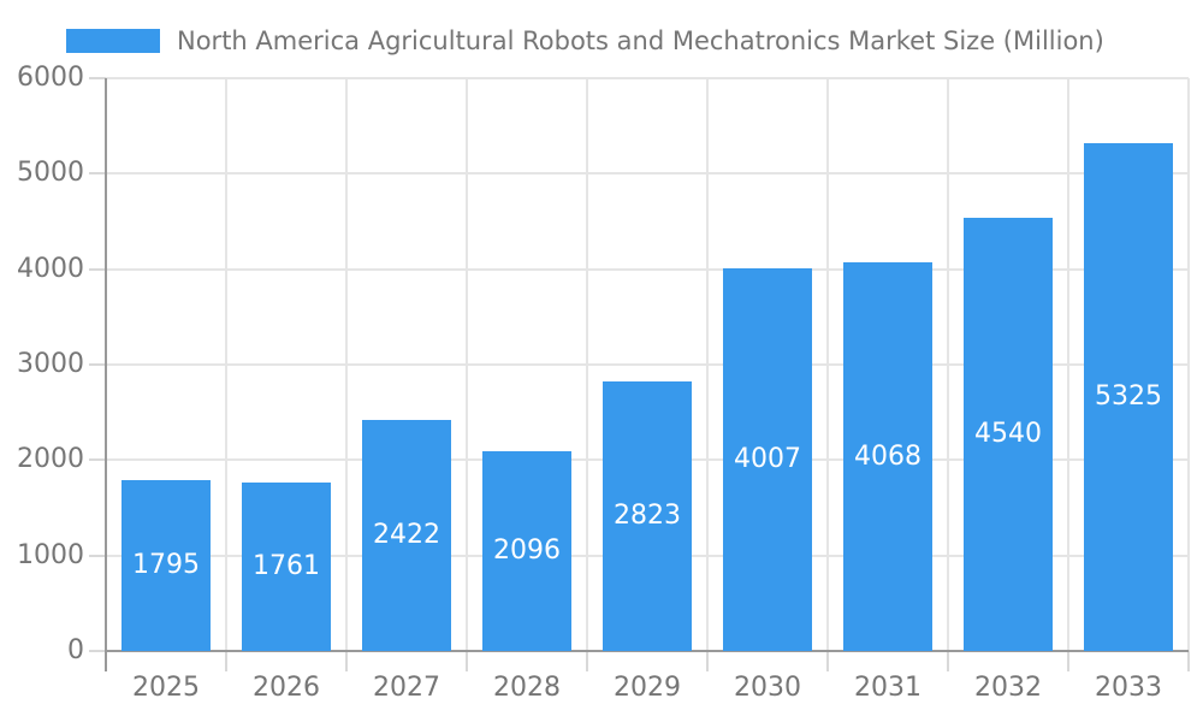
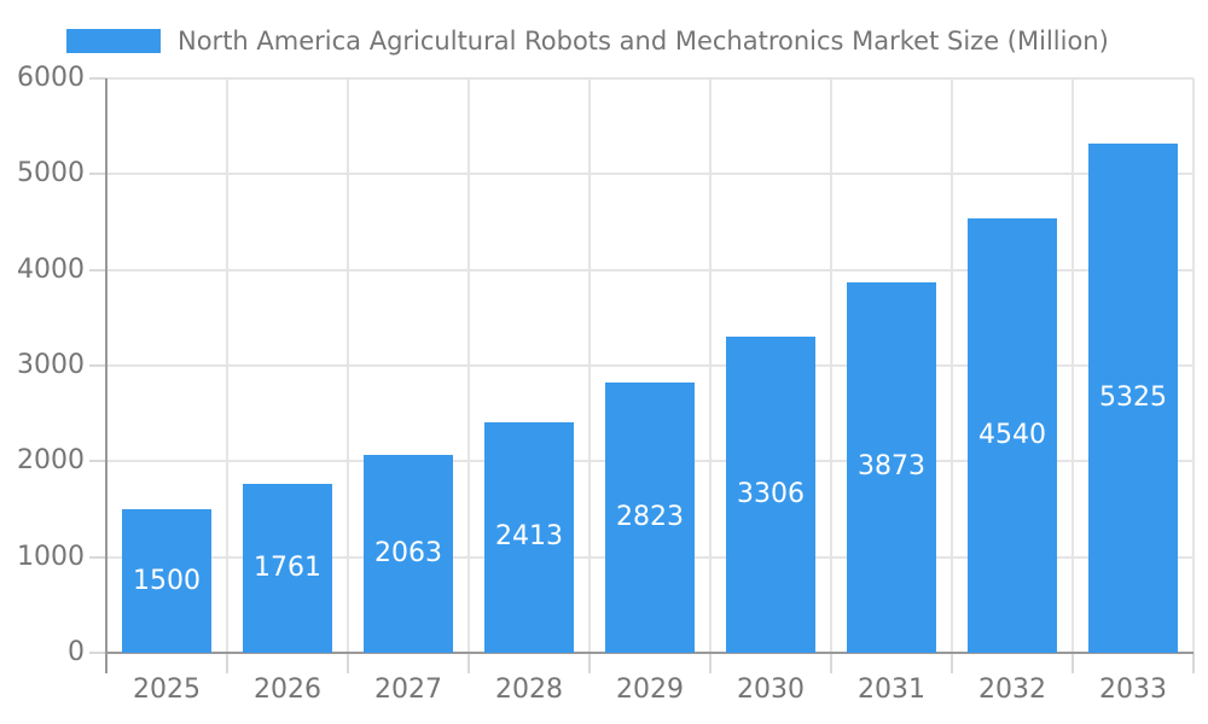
2025: 1795 -> 1500
2027: 2422 -> 2063
2028: 2096 -> 2413
2030: 4007 -> 3306
2031: 4068 -> 3873
